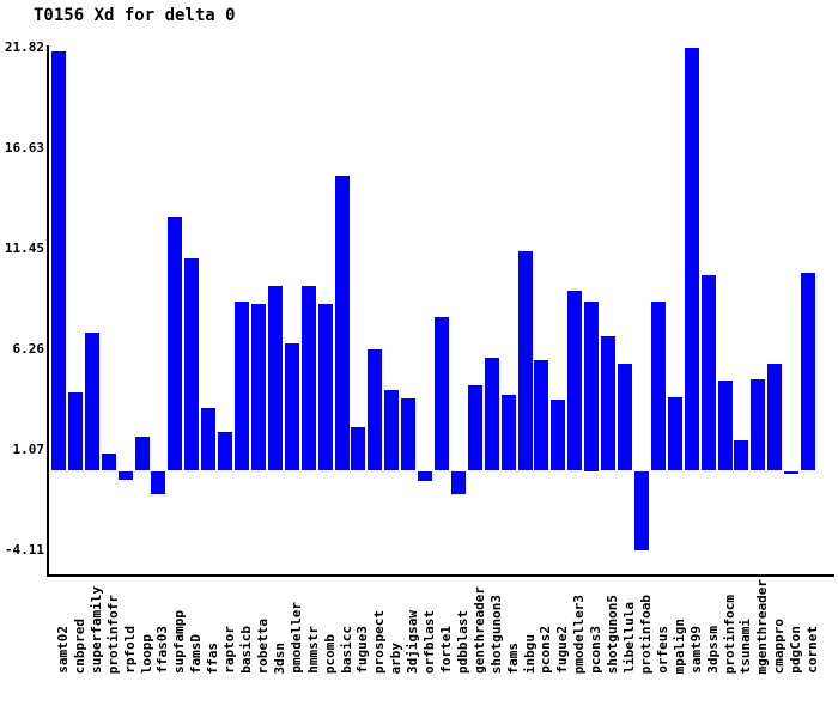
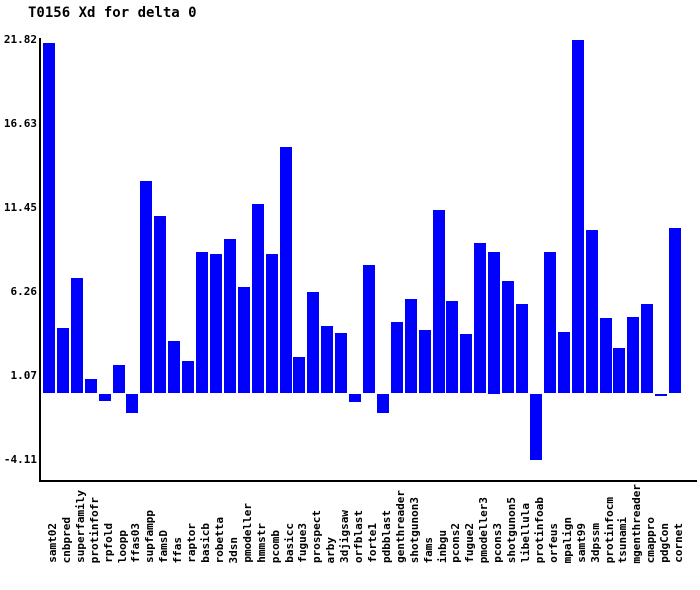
hmmstr: 9.5 -> 11.7
tsunami: 1.6 -> 2.8
